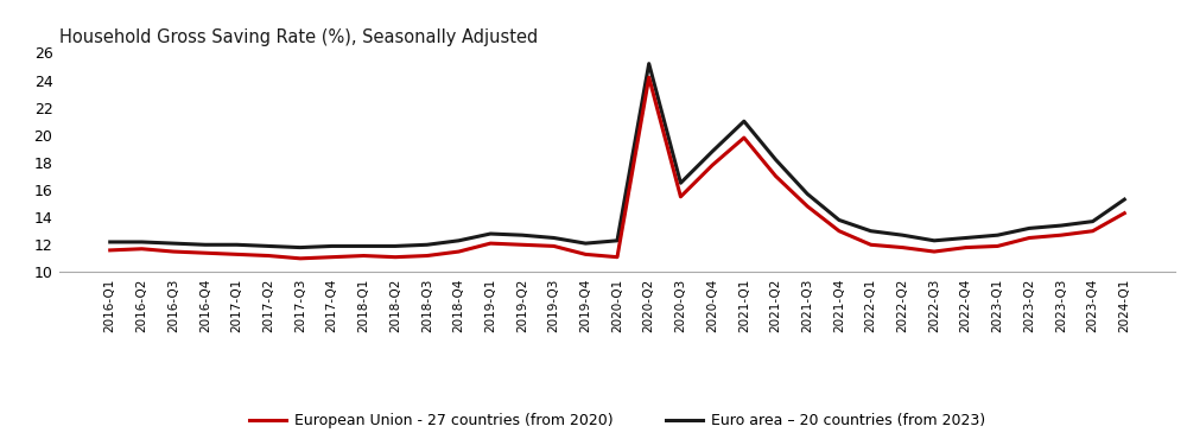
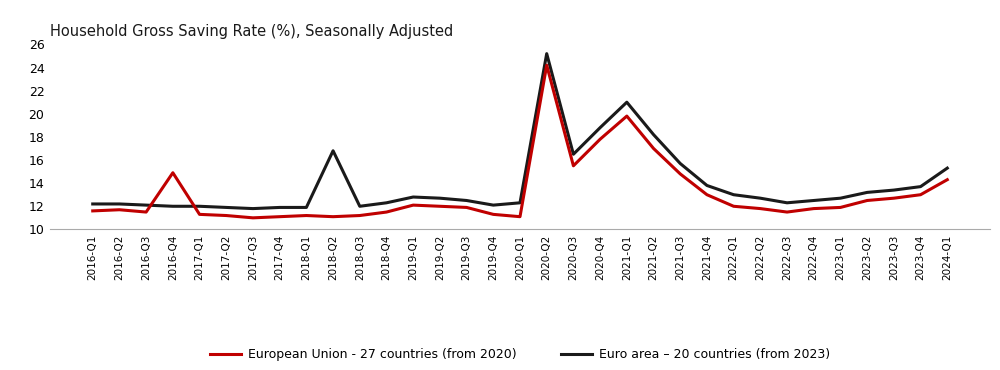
European Union - 27 countries (from 2020)/2016-Q4: 11.4 -> 14.9
Euro area – 20 countries (from 2023)/2018-Q2: 11.9 -> 16.8
